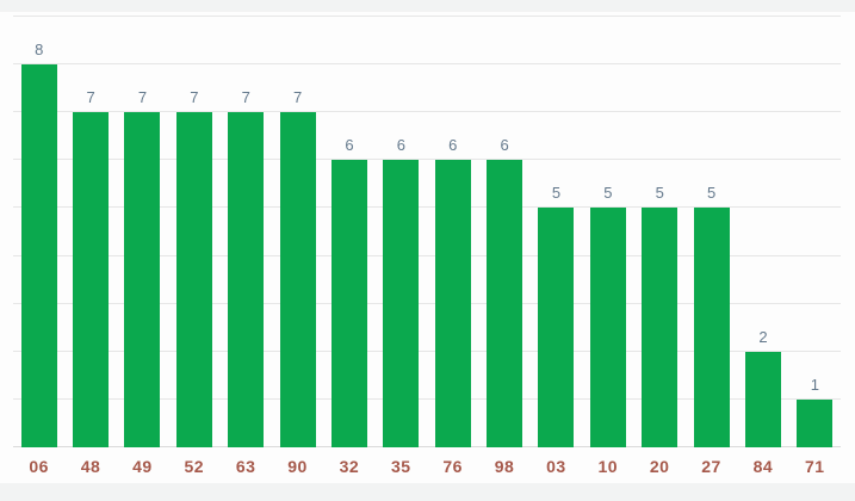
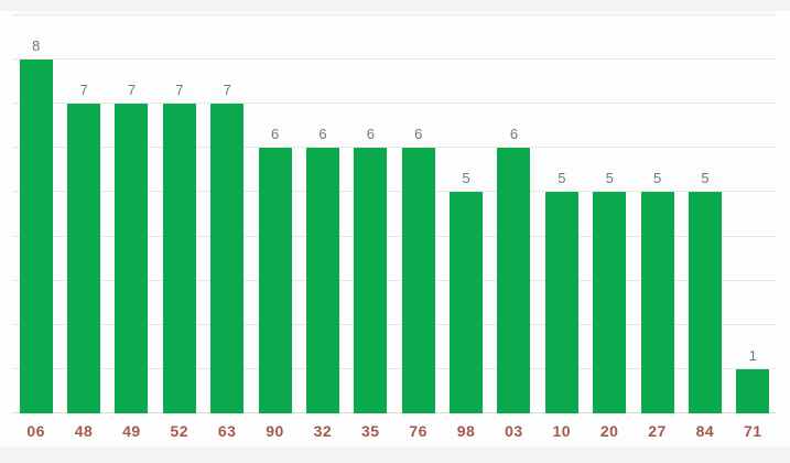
90: 7 -> 6
98: 6 -> 5
03: 5 -> 6
84: 2 -> 5
